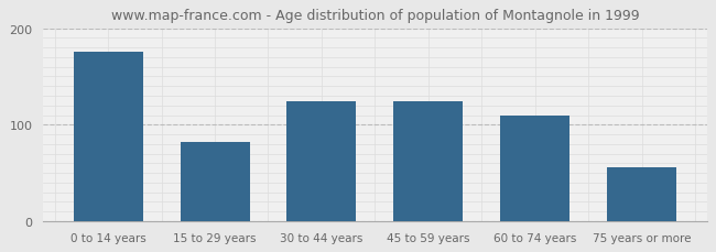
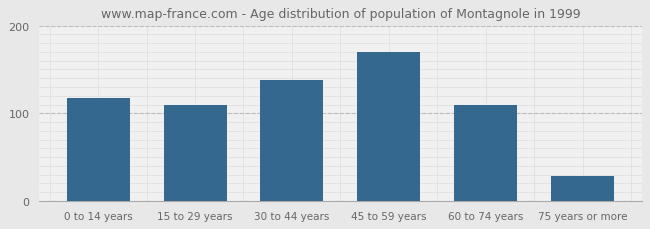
0 to 14 years: 176 -> 117
15 to 29 years: 82 -> 110
30 to 44 years: 124 -> 138
45 to 59 years: 124 -> 170
75 years or more: 56 -> 28
